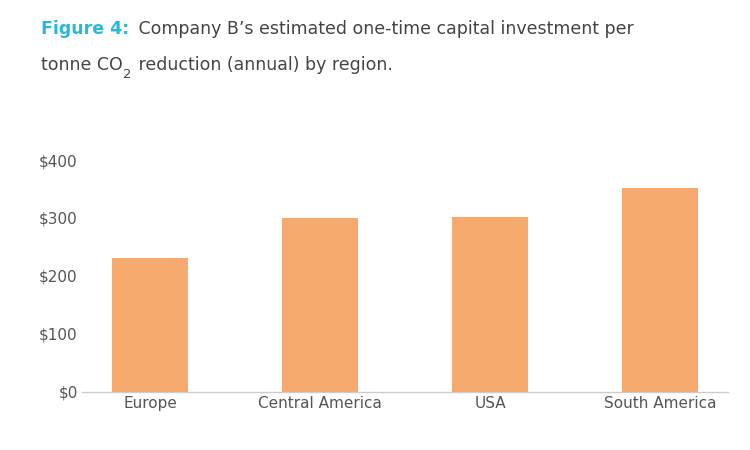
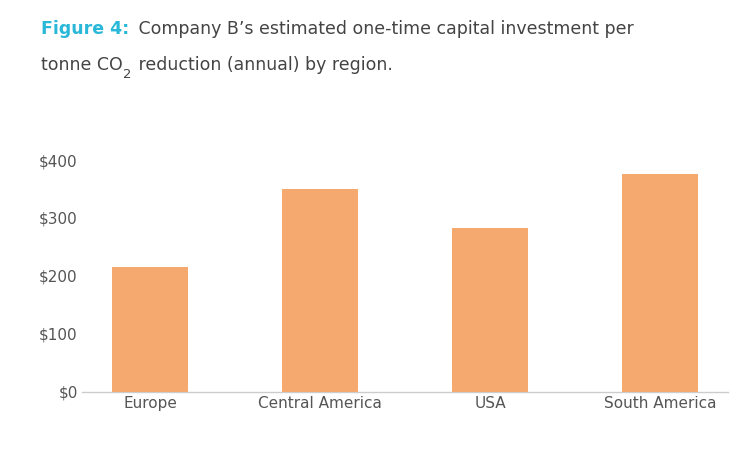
Europe: $230 -> $216
Central America: $300 -> $350
USA: $302 -> $282
South America: $352 -> $376
